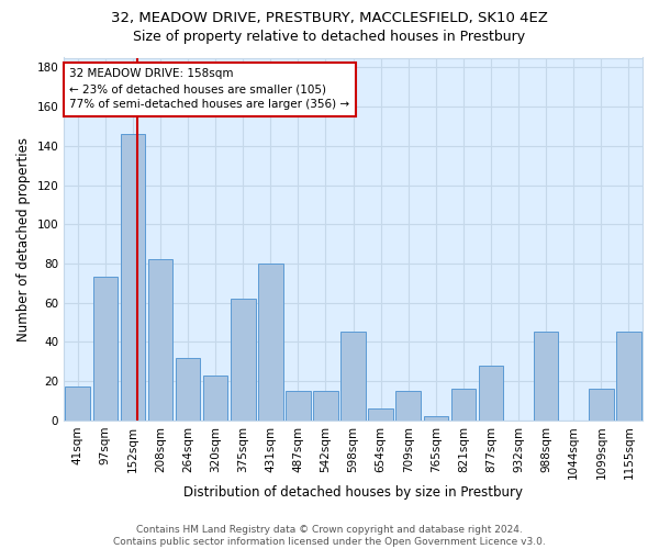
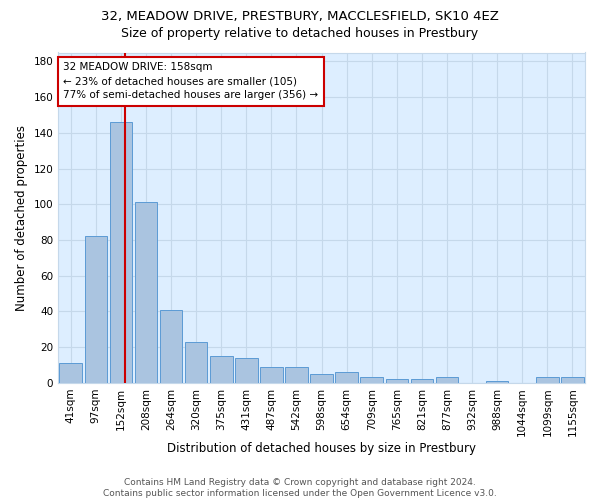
41sqm: 17 -> 11
97sqm: 73 -> 82
208sqm: 82 -> 101
264sqm: 32 -> 41
375sqm: 62 -> 15
431sqm: 80 -> 14
487sqm: 15 -> 9
542sqm: 15 -> 9
598sqm: 45 -> 5
709sqm: 15 -> 3
821sqm: 16 -> 2
877sqm: 28 -> 3
988sqm: 45 -> 1
1099sqm: 16 -> 3
1155sqm: 45 -> 3
